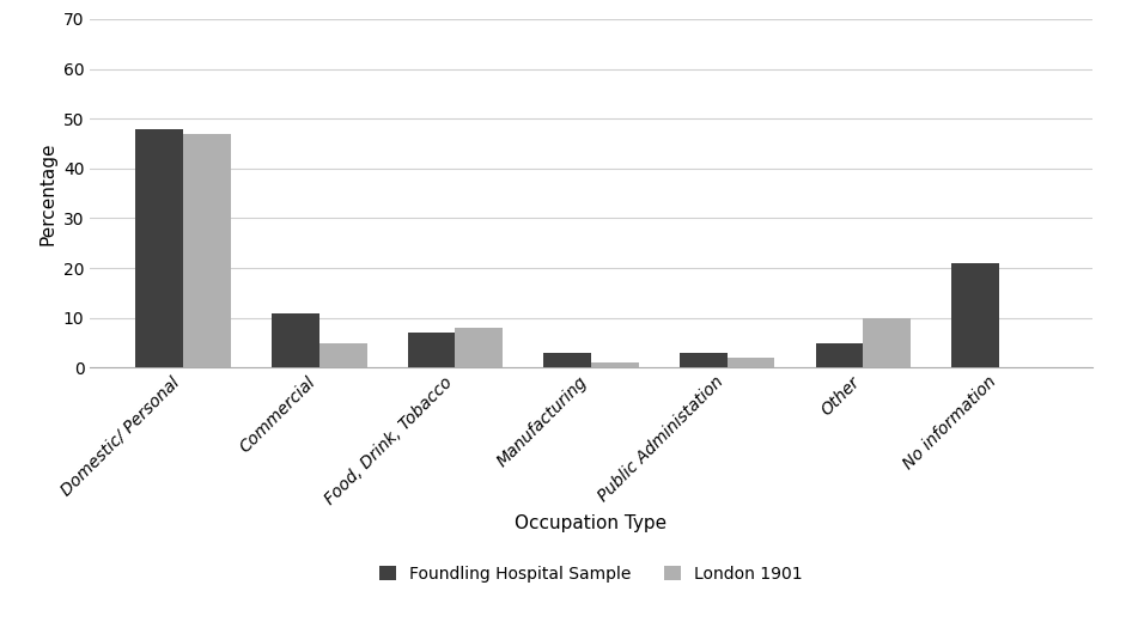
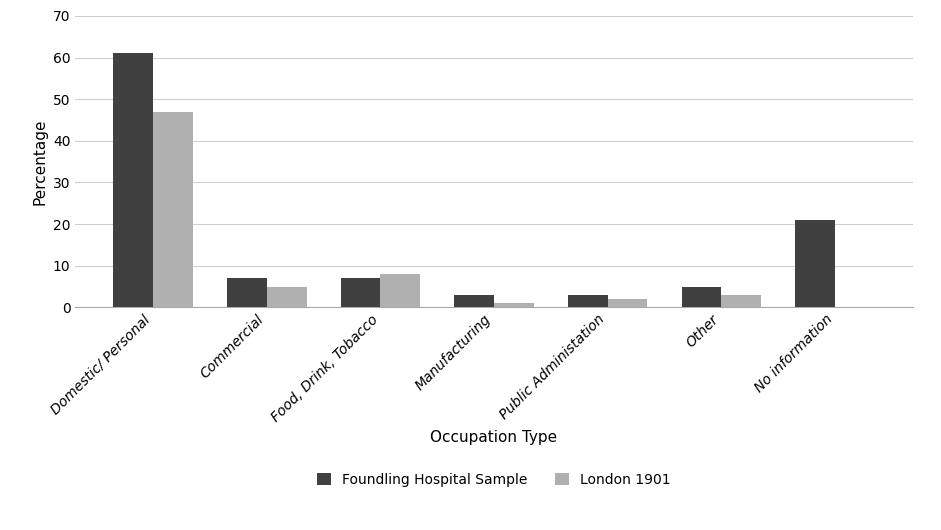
Foundling Hospital Sample/Domestic/ Personal: 48 -> 61
Foundling Hospital Sample/Commercial: 11 -> 7
London 1901/Other: 10 -> 3
